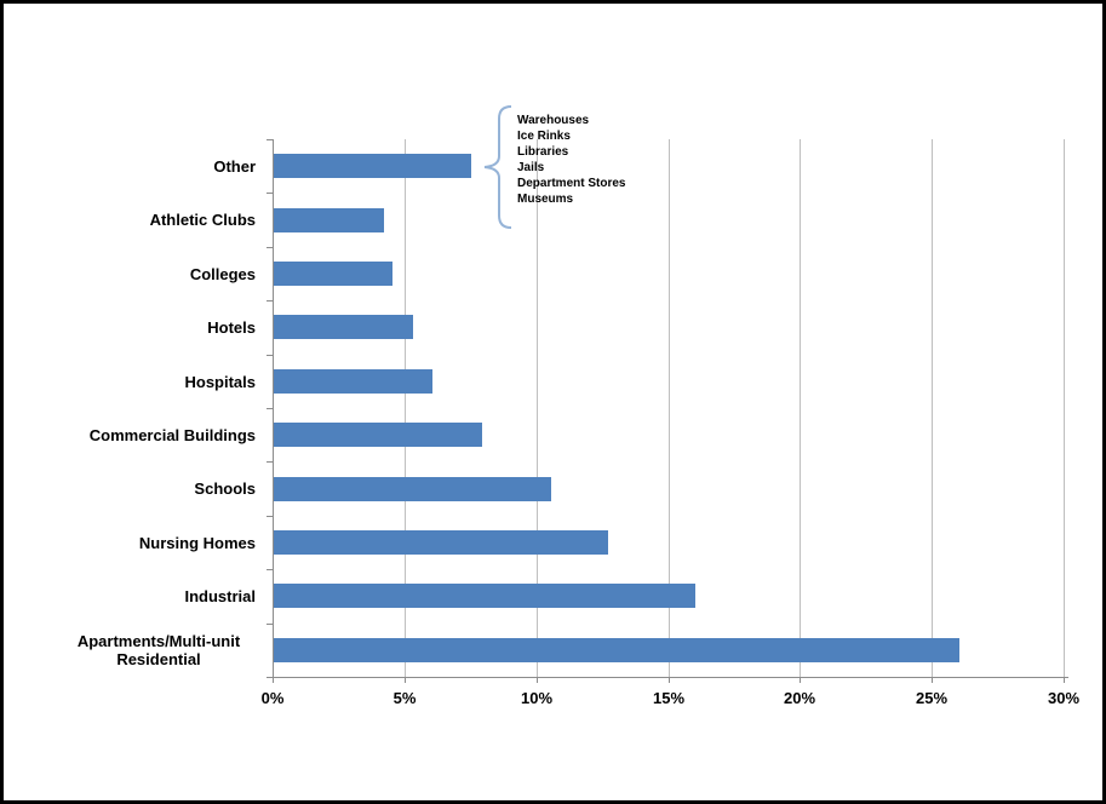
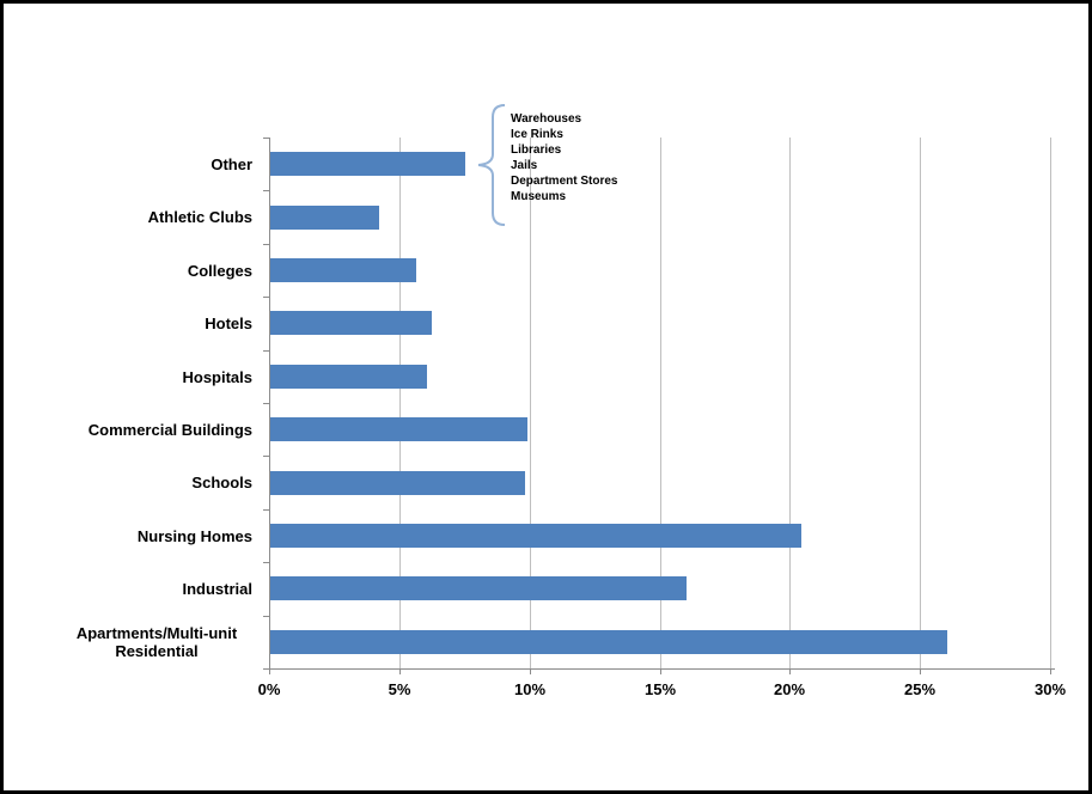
Colleges: 4.5% -> 5.6%
Hotels: 5.3% -> 6.2%
Commercial Buildings: 7.9% -> 9.9%
Schools: 10.5% -> 9.8%
Nursing Homes: 12.7% -> 20.4%
